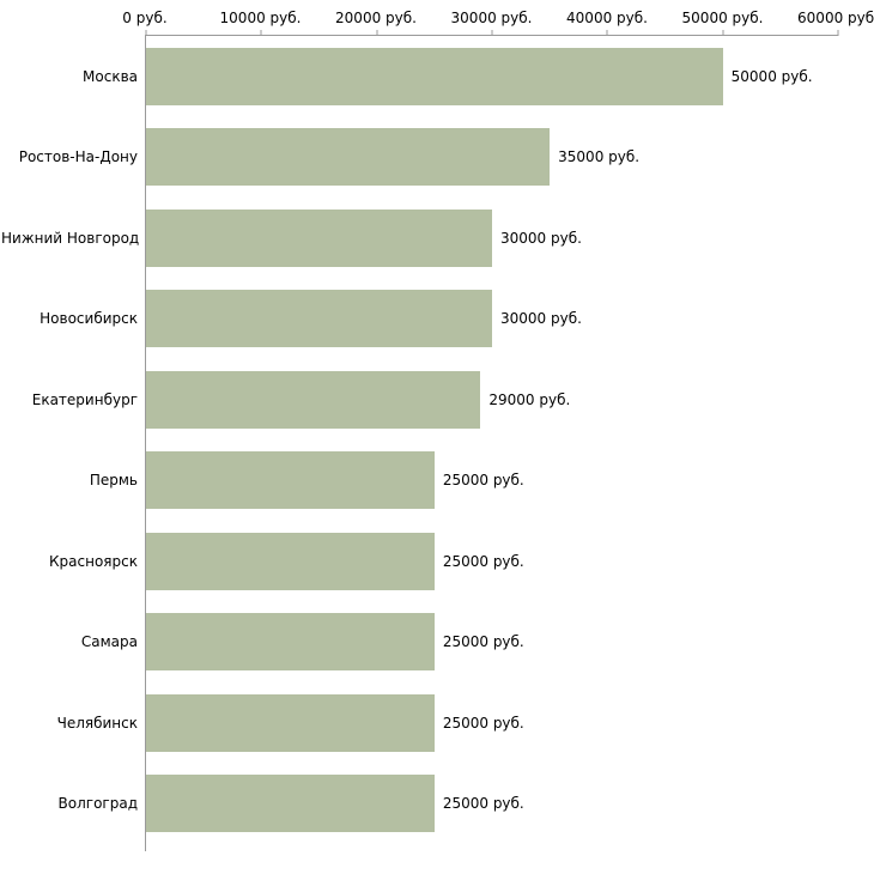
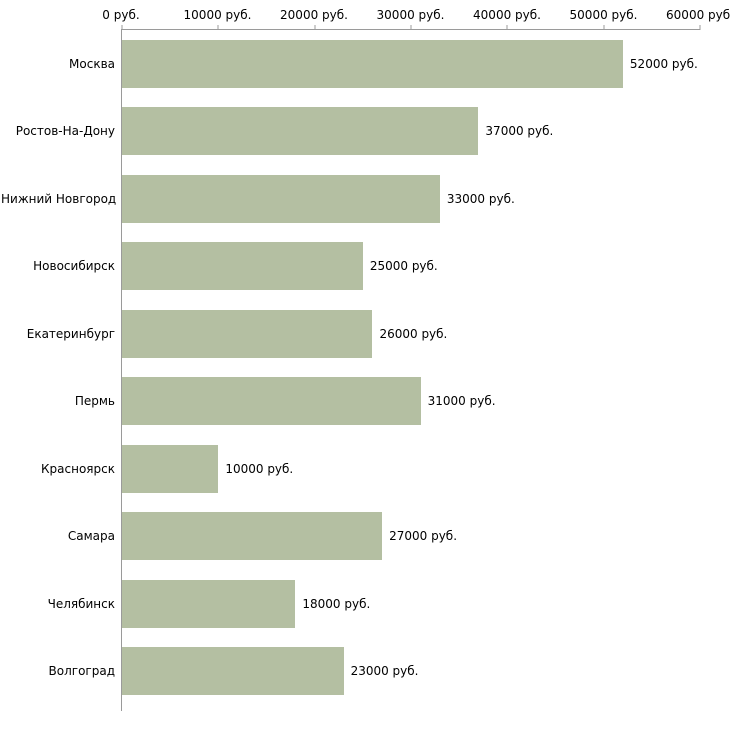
Москва: 50000 -> 52000
Ростов-На-Дону: 35000 -> 37000
Нижний Новгород: 30000 -> 33000
Новосибирск: 30000 -> 25000
Екатеринбург: 29000 -> 26000
Пермь: 25000 -> 31000
Красноярск: 25000 -> 10000
Самара: 25000 -> 27000
Челябинск: 25000 -> 18000
Волгоград: 25000 -> 23000
